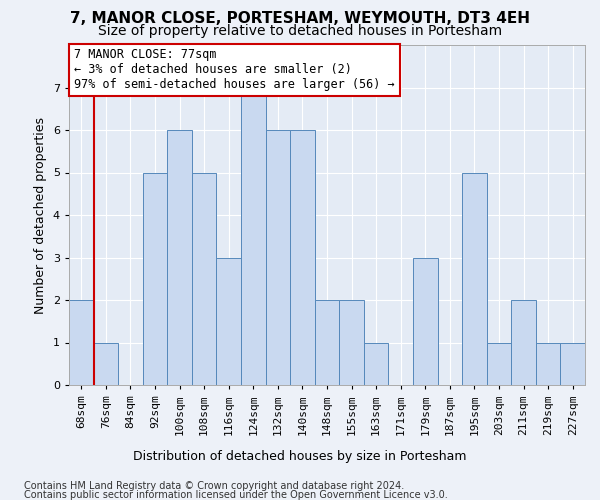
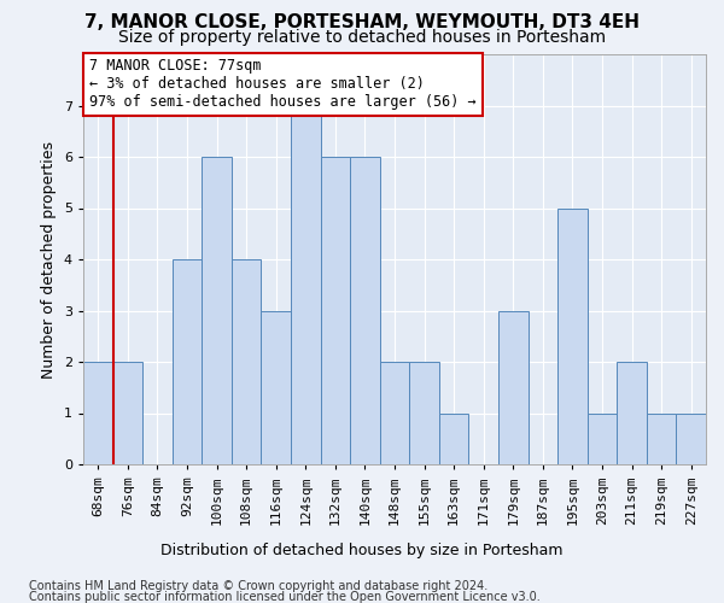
76sqm: 1 -> 2
92sqm: 5 -> 4
108sqm: 5 -> 4
